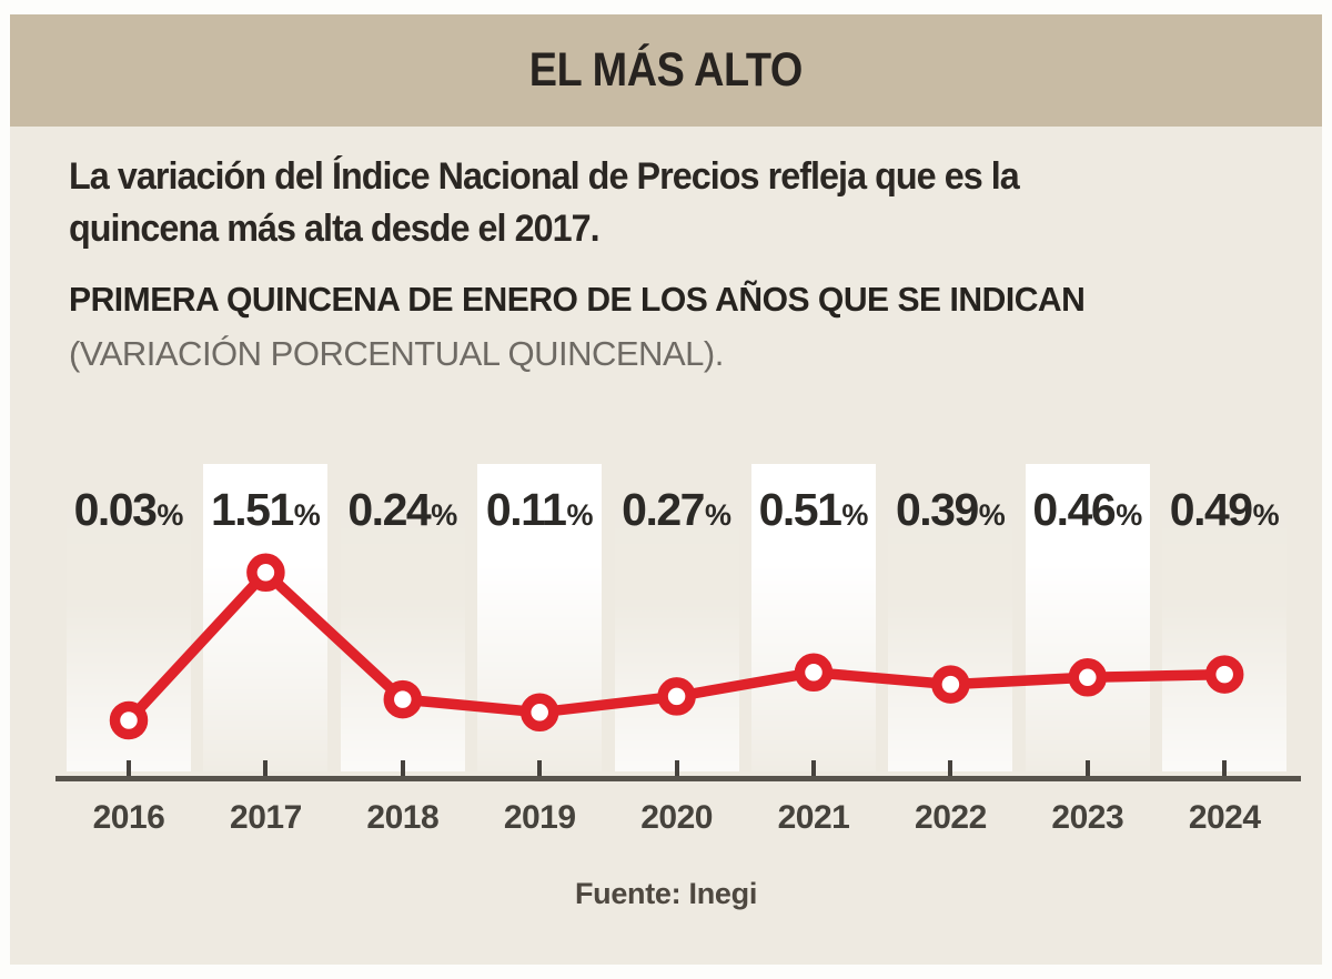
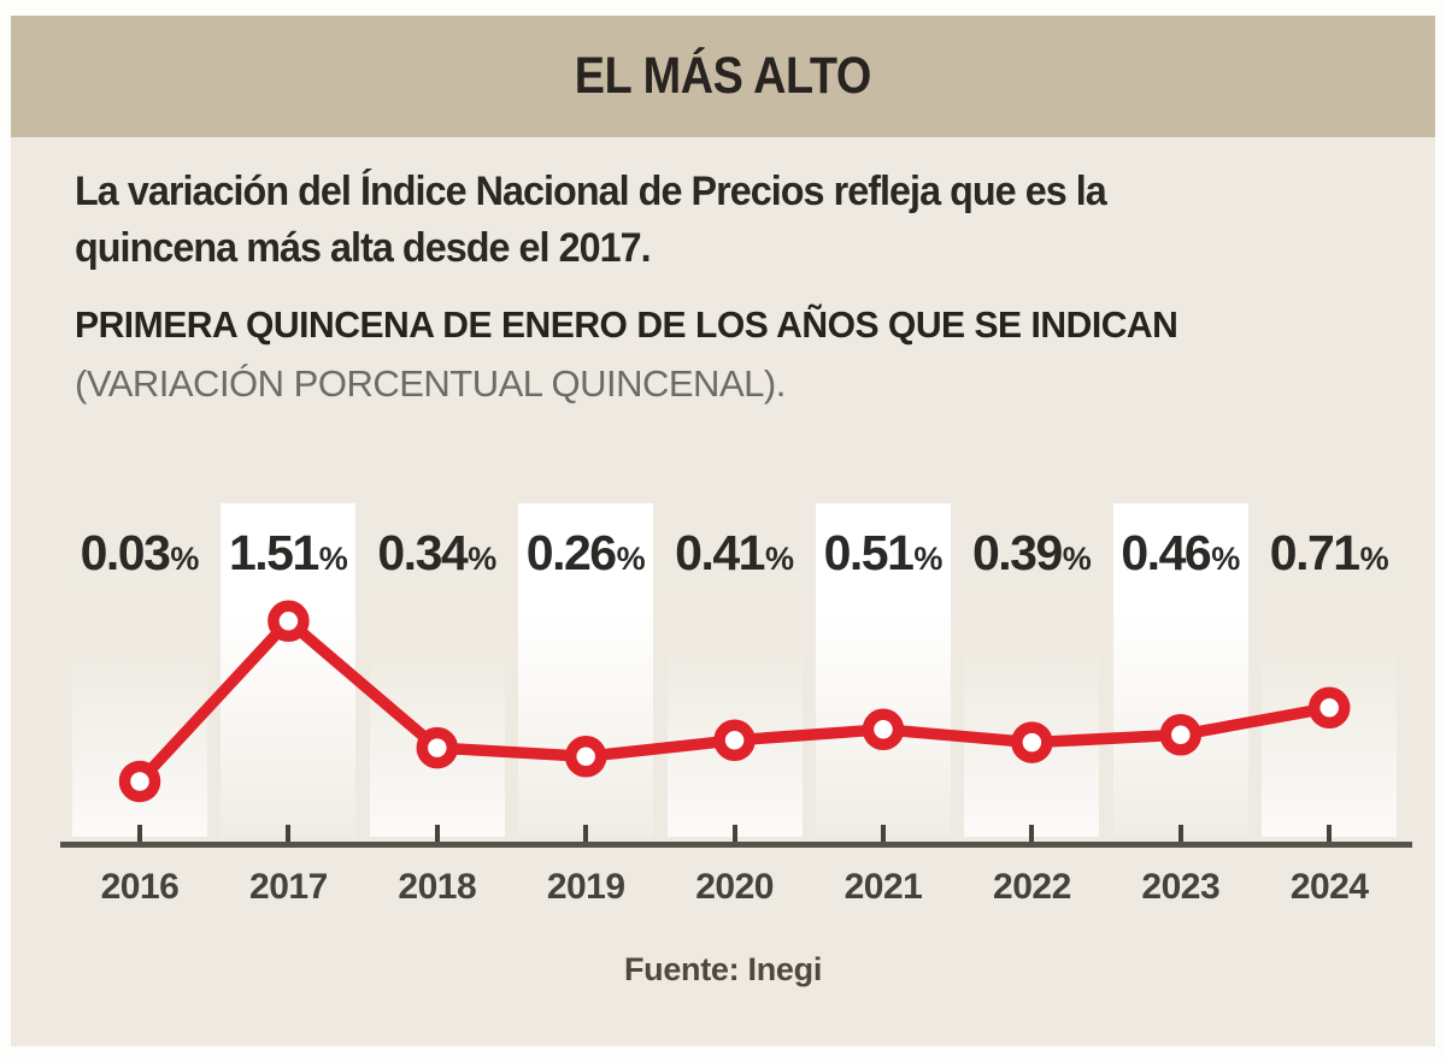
2018: 0.24 -> 0.34
2019: 0.11 -> 0.26
2020: 0.27 -> 0.41
2024: 0.49 -> 0.71
